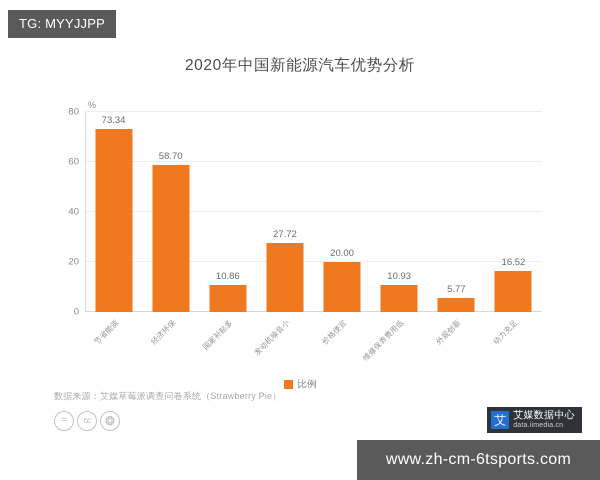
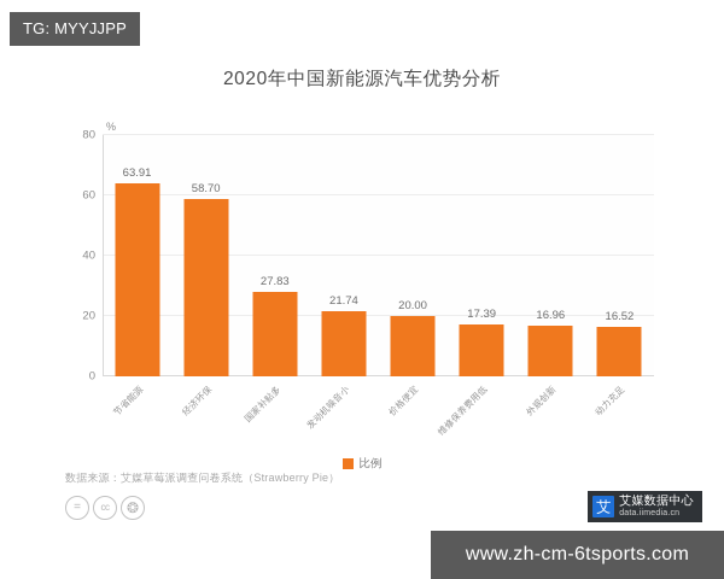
节省能源: 73.34 -> 63.91
国家补贴多: 10.86 -> 27.83
发动机噪音小: 27.72 -> 21.74
维修保养费用低: 10.93 -> 17.39
外观创新: 5.77 -> 16.96
